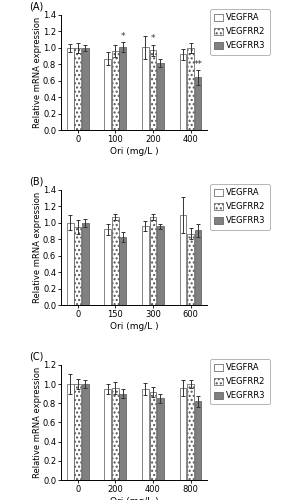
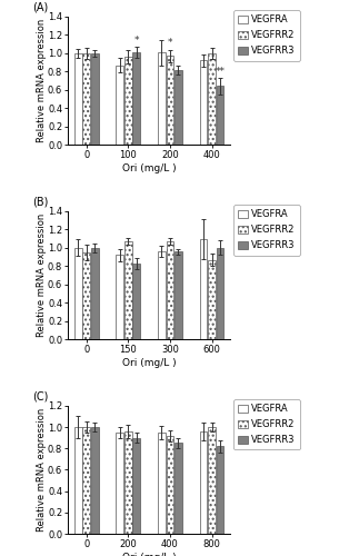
VEGFRR3/600: 0.91 -> 1.00
